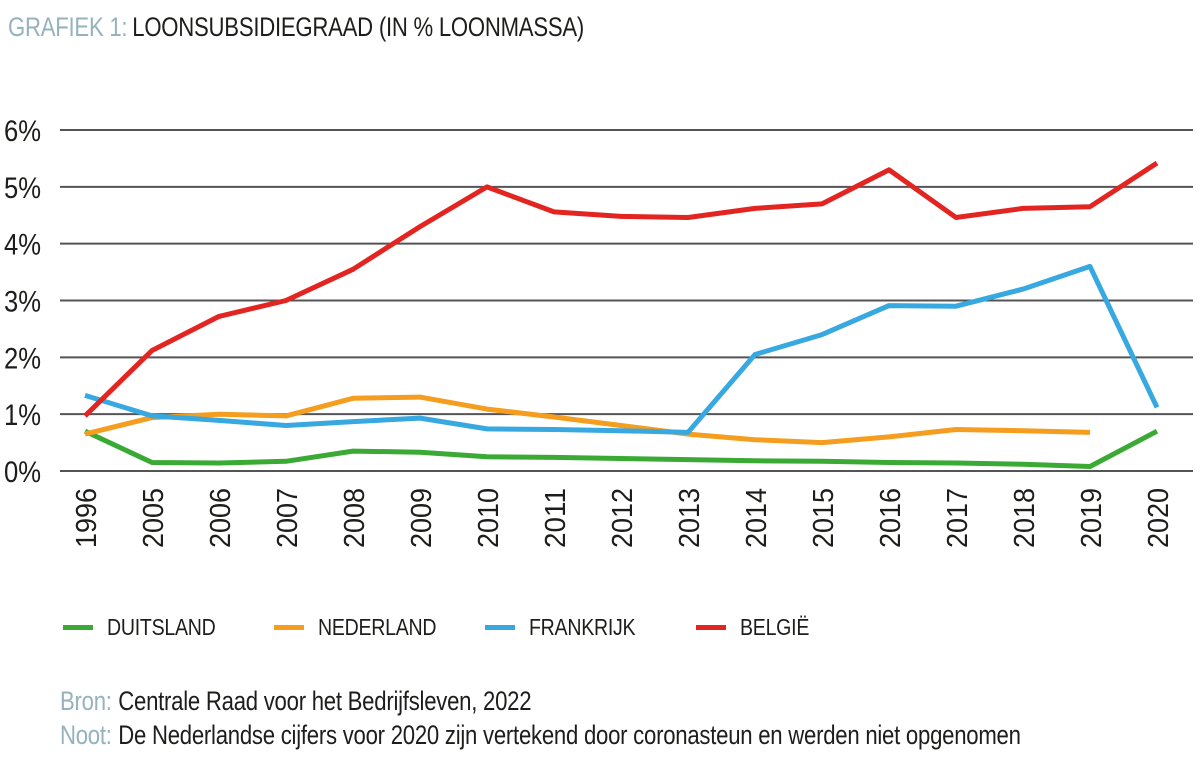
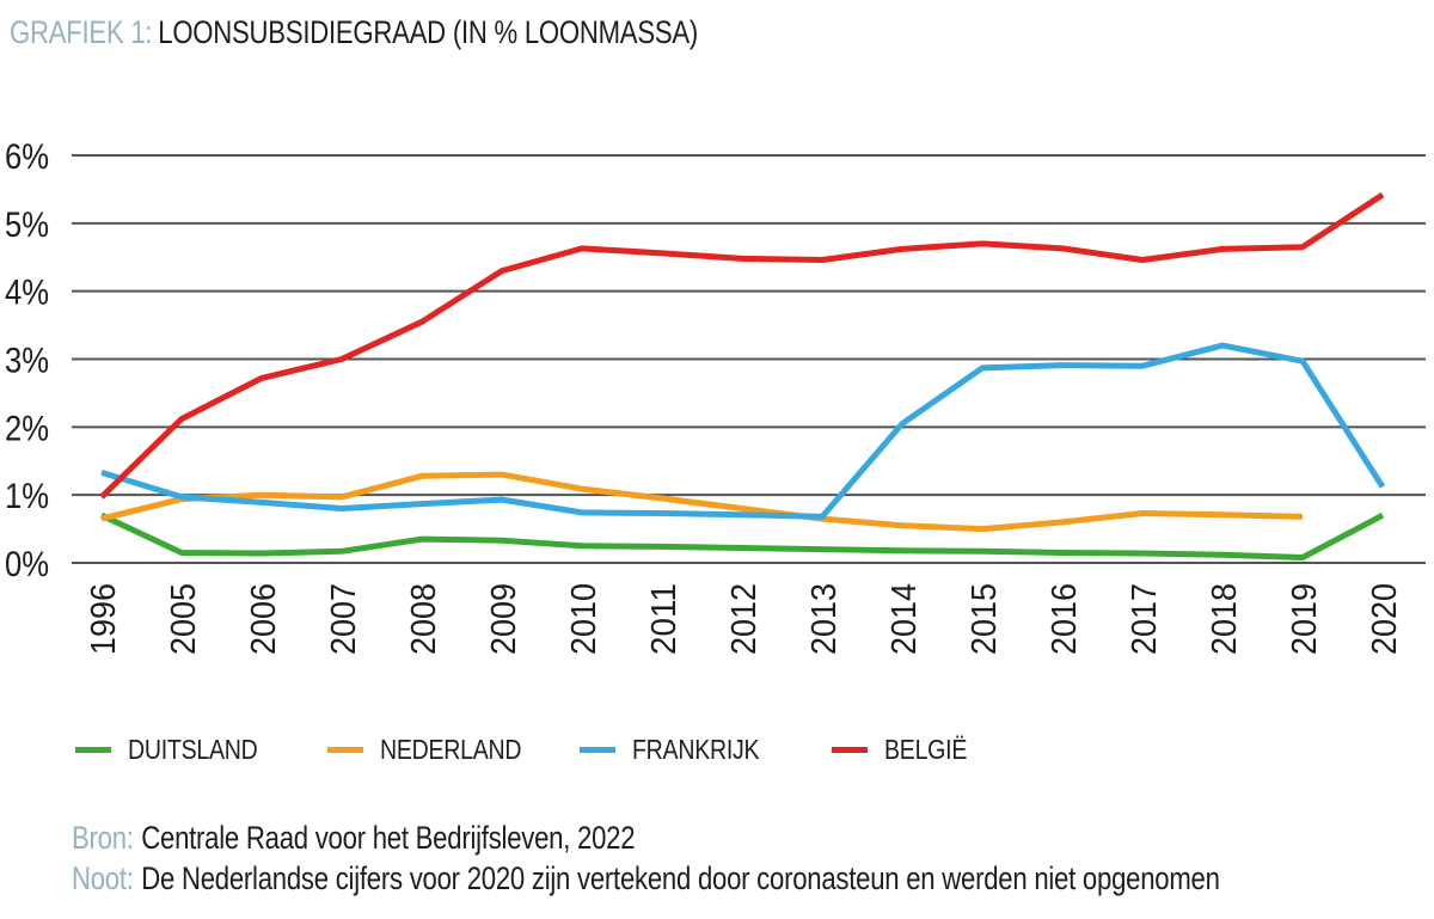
BELGIË/2010: 5.0% -> 4.6%
FRANKRIJK/2015: 2.4% -> 2.9%
BELGIË/2016: 5.3% -> 4.6%
FRANKRIJK/2019: 3.6% -> 3.0%
